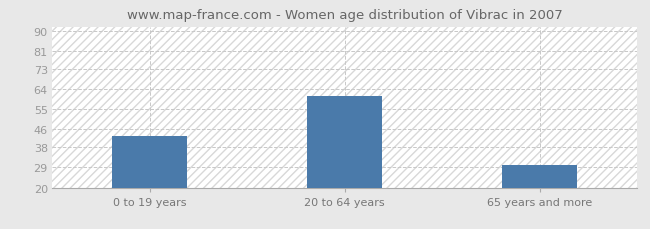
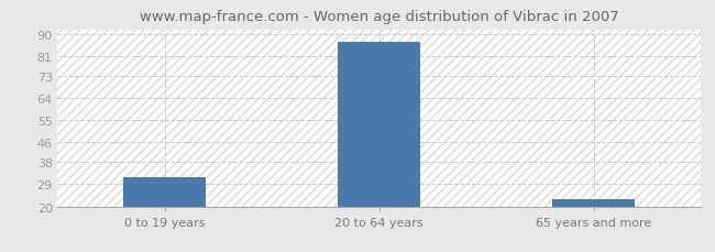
0 to 19 years: 43 -> 32
20 to 64 years: 61 -> 87
65 years and more: 30 -> 23
